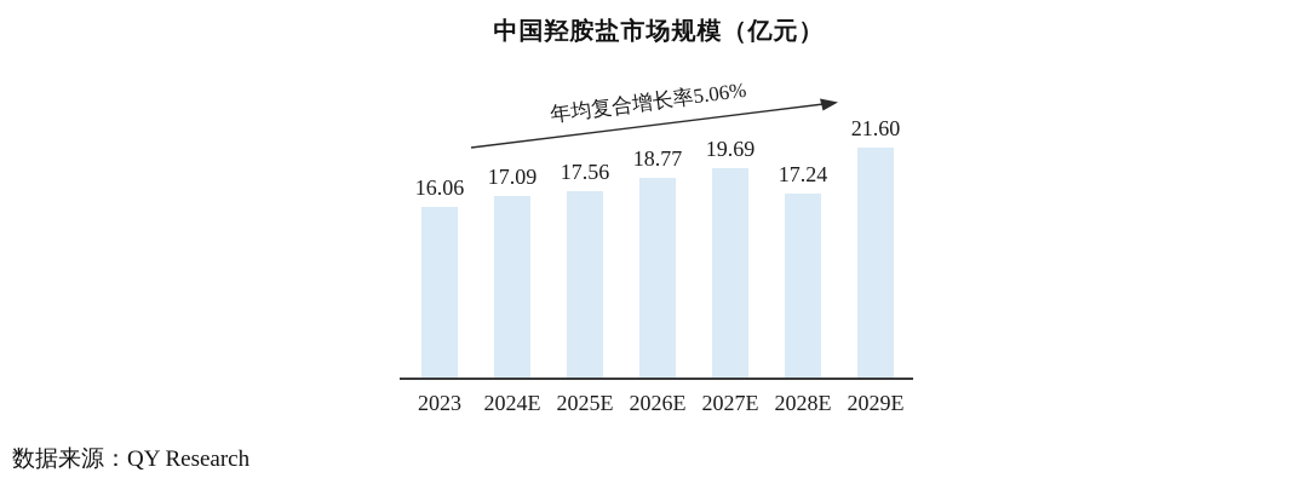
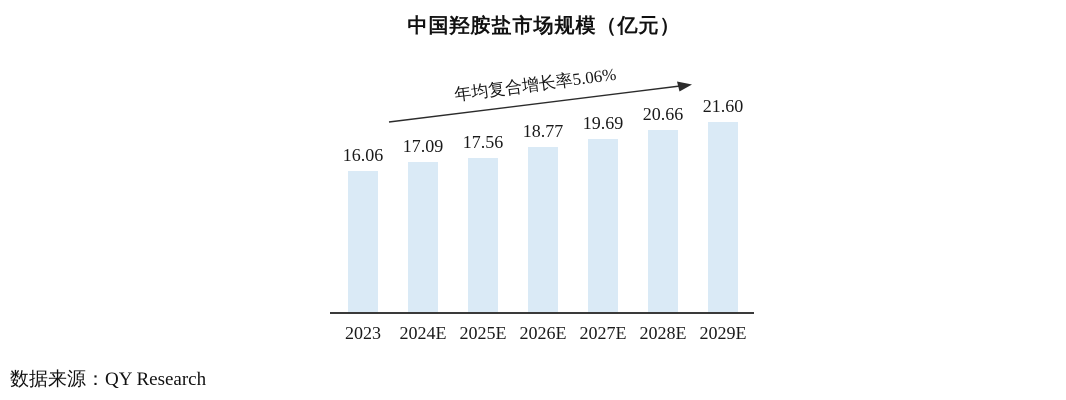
2028E: 17.24 -> 20.66
